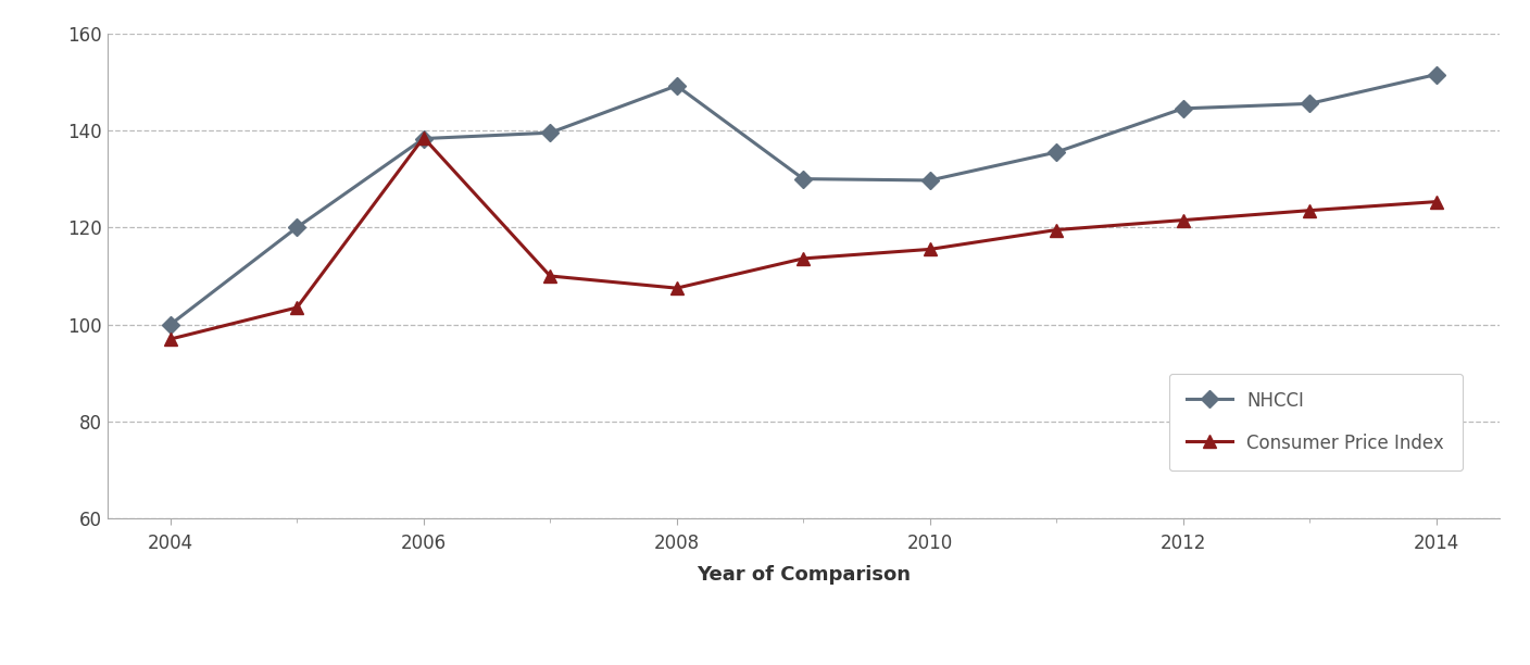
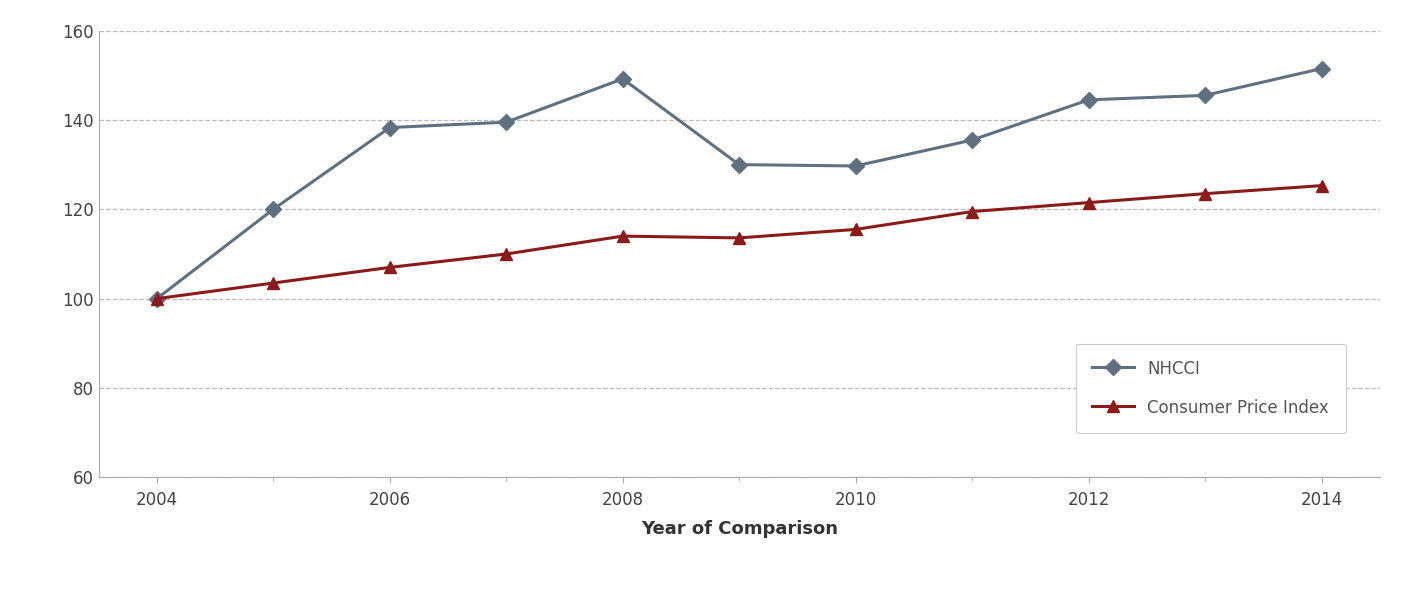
Consumer Price Index/2004: 97.0 -> 100.0
Consumer Price Index/2006: 138.5 -> 107.0
Consumer Price Index/2008: 107.5 -> 114.0
